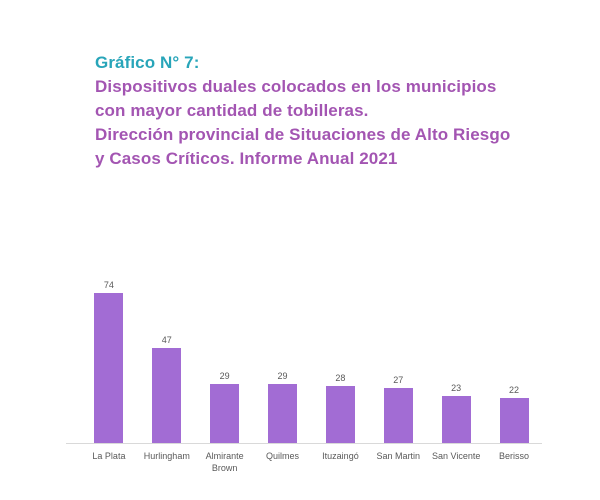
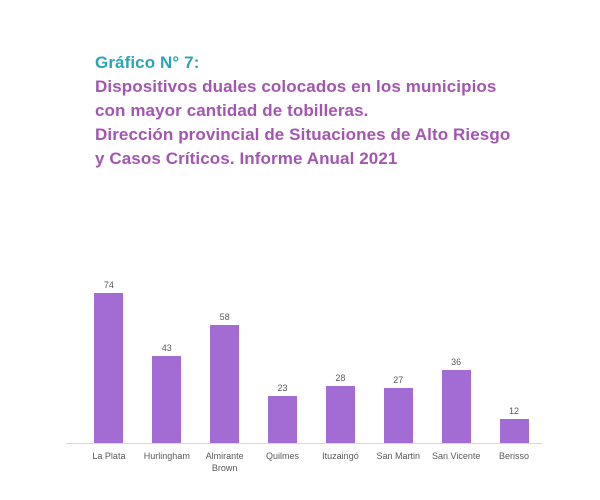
Hurlingham: 47 -> 43
Almirante Brown: 29 -> 58
Quilmes: 29 -> 23
San Vicente: 23 -> 36
Berisso: 22 -> 12
